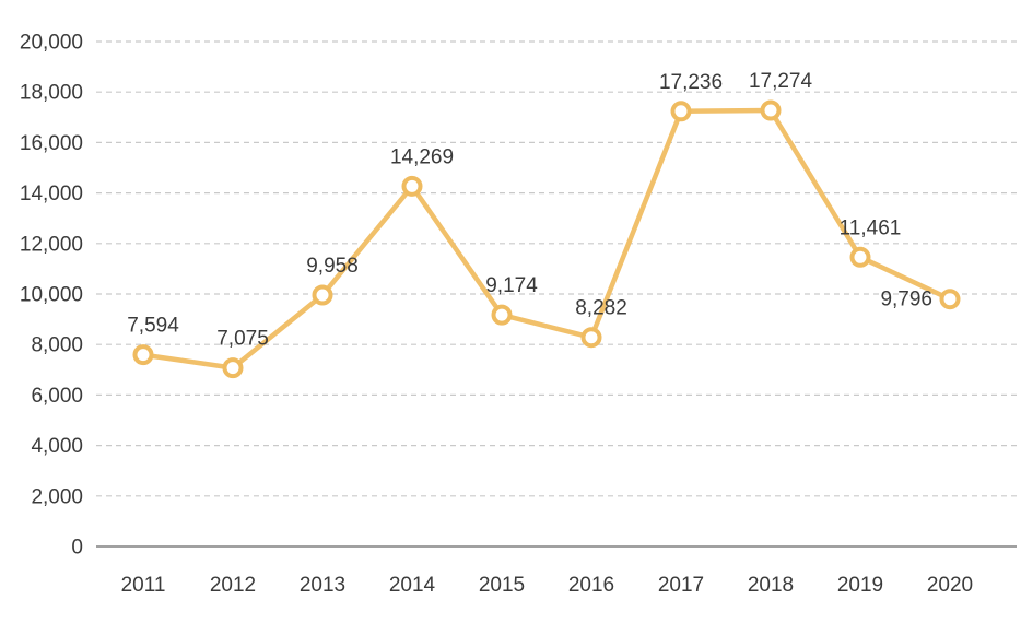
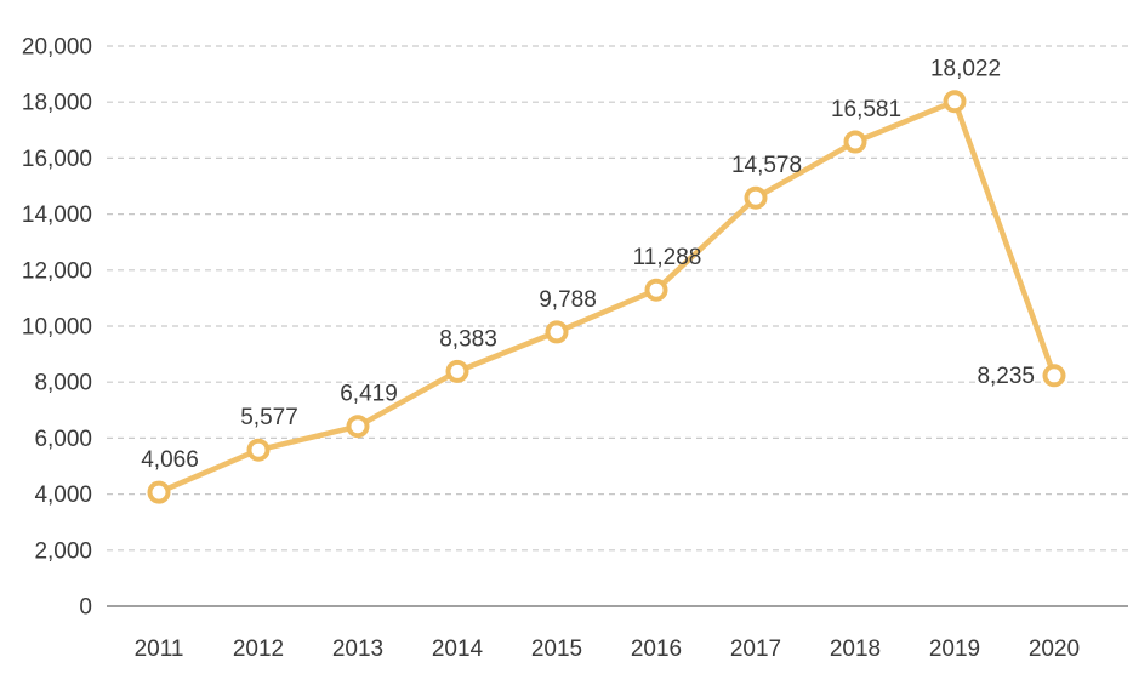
2011: 7,594 -> 4,066
2012: 7,075 -> 5,577
2013: 9,958 -> 6,419
2014: 14,269 -> 8,383
2015: 9,174 -> 9,788
2016: 8,282 -> 11,288
2017: 17,236 -> 14,578
2018: 17,274 -> 16,581
2019: 11,461 -> 18,022
2020: 9,796 -> 8,235
